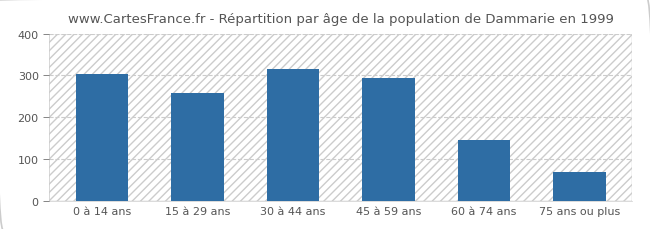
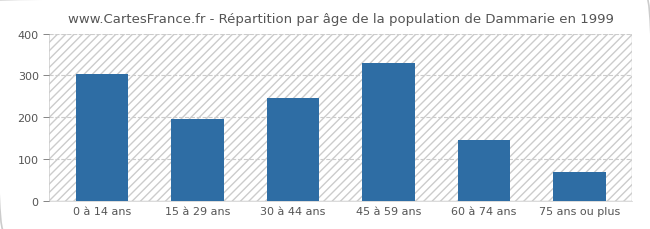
15 à 29 ans: 257 -> 195
30 à 44 ans: 314 -> 245
45 à 59 ans: 293 -> 330
